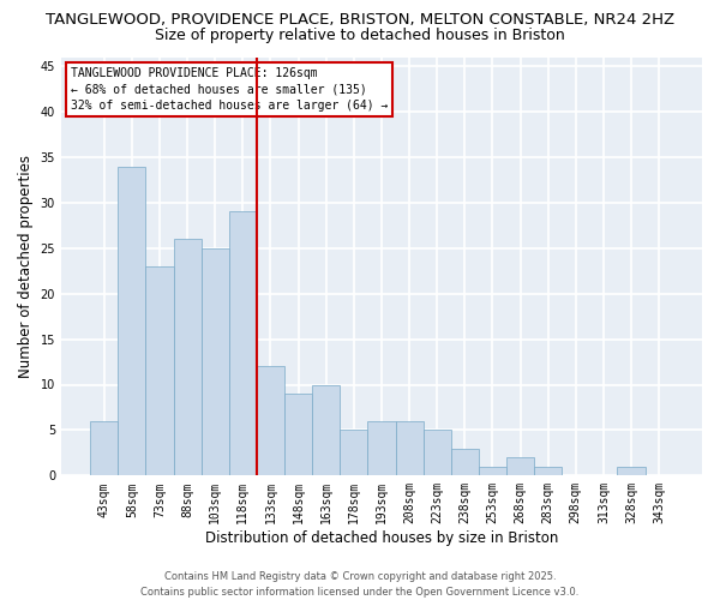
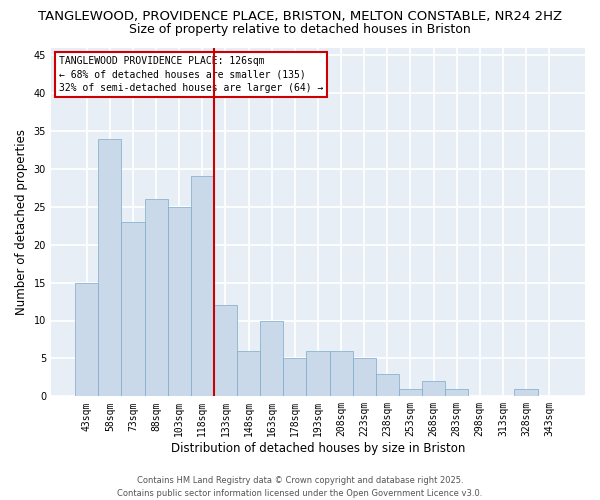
43sqm: 6 -> 15
148sqm: 9 -> 6
